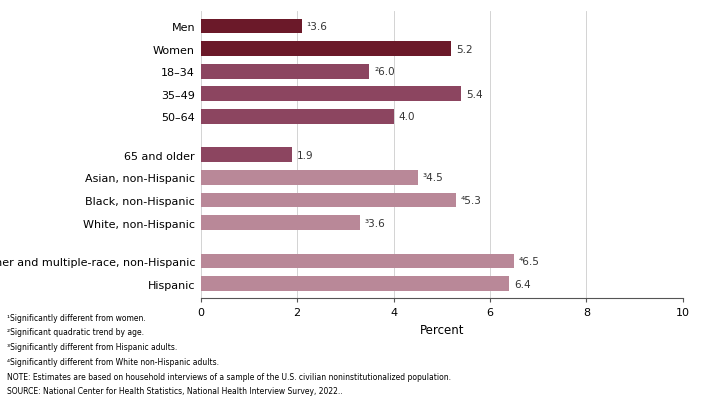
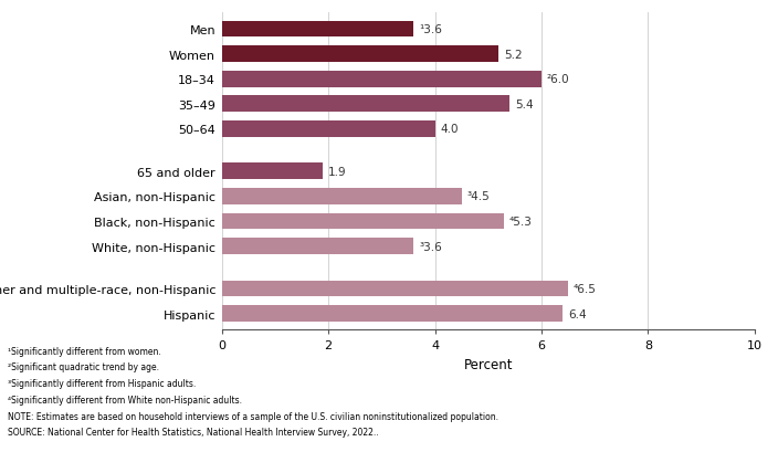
Men: 2.1 -> 3.6
18–34: 3.5 -> 6.0
White, non-Hispanic: 3.3 -> 3.6
